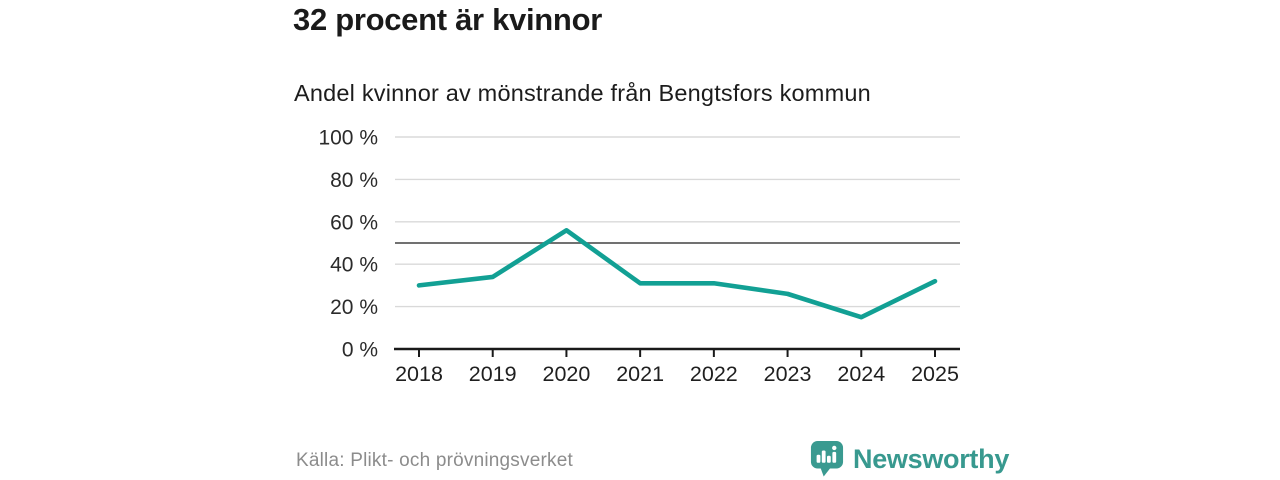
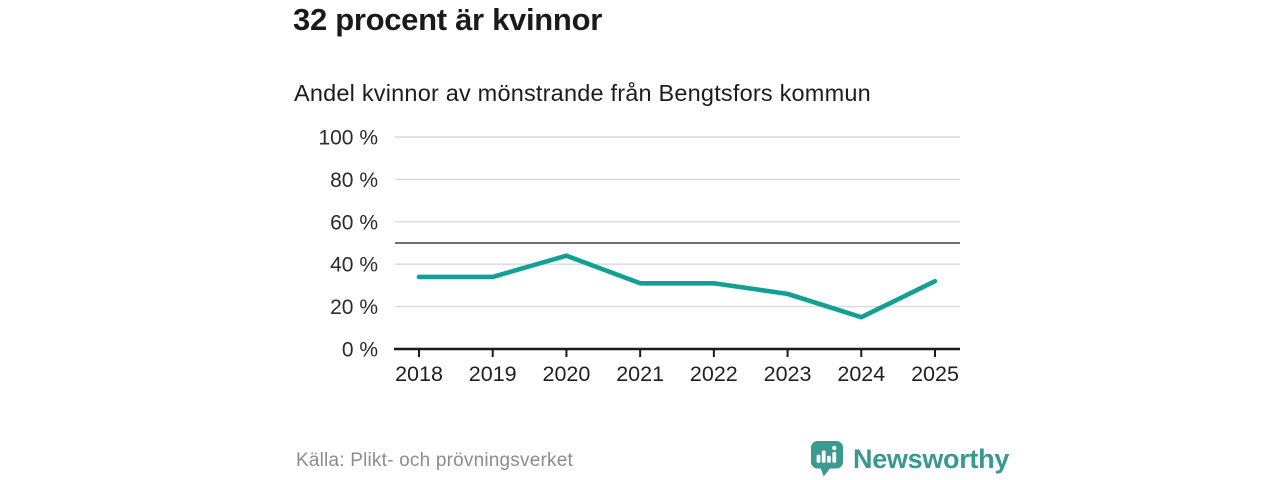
2018: 30% -> 34%
2020: 56% -> 44%
